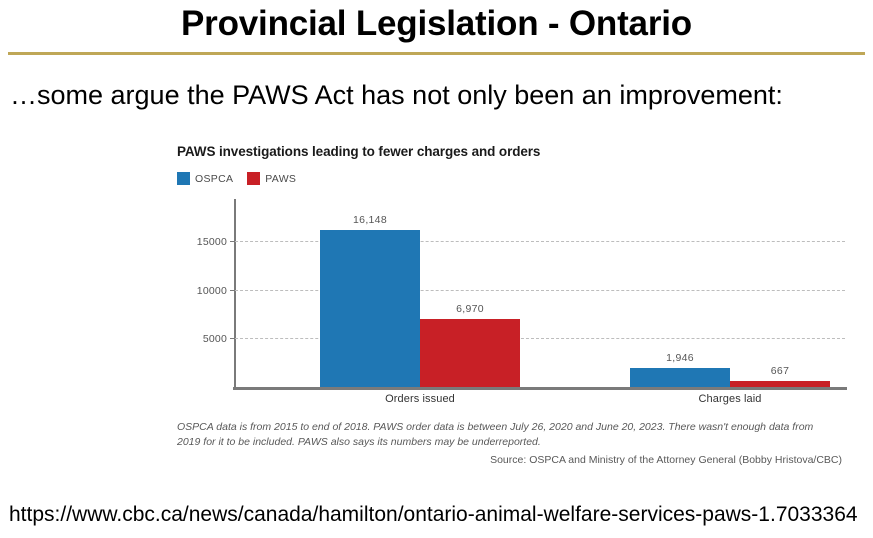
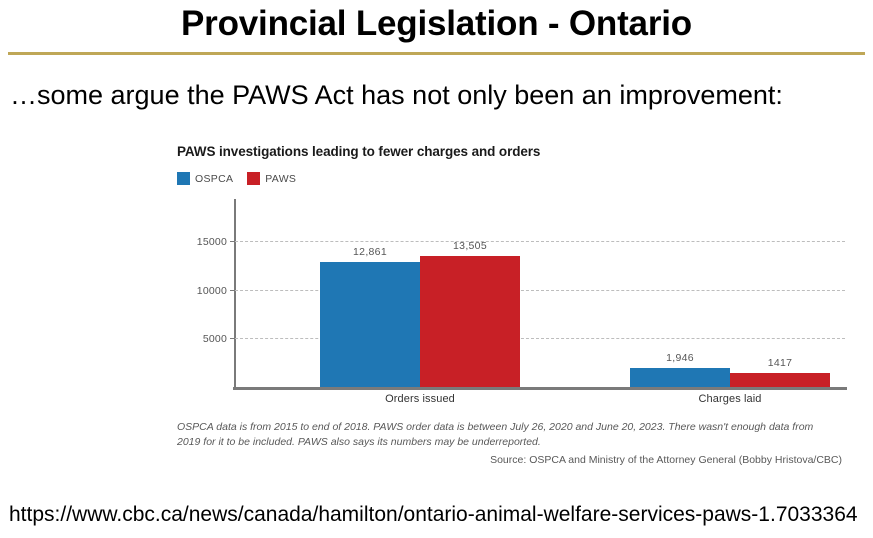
OSPCA/Orders issued: 16,148 -> 12,861
PAWS/Orders issued: 6,970 -> 13,505
PAWS/Charges laid: 667 -> 1417
